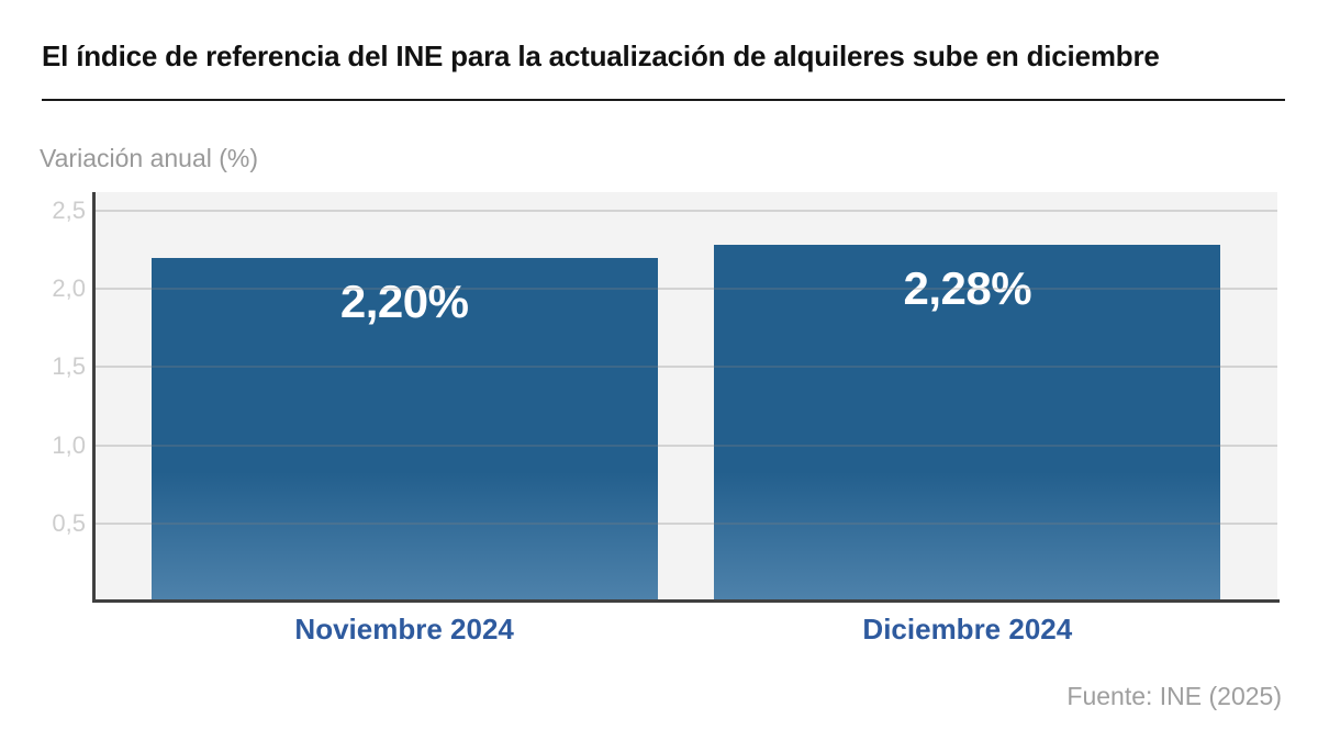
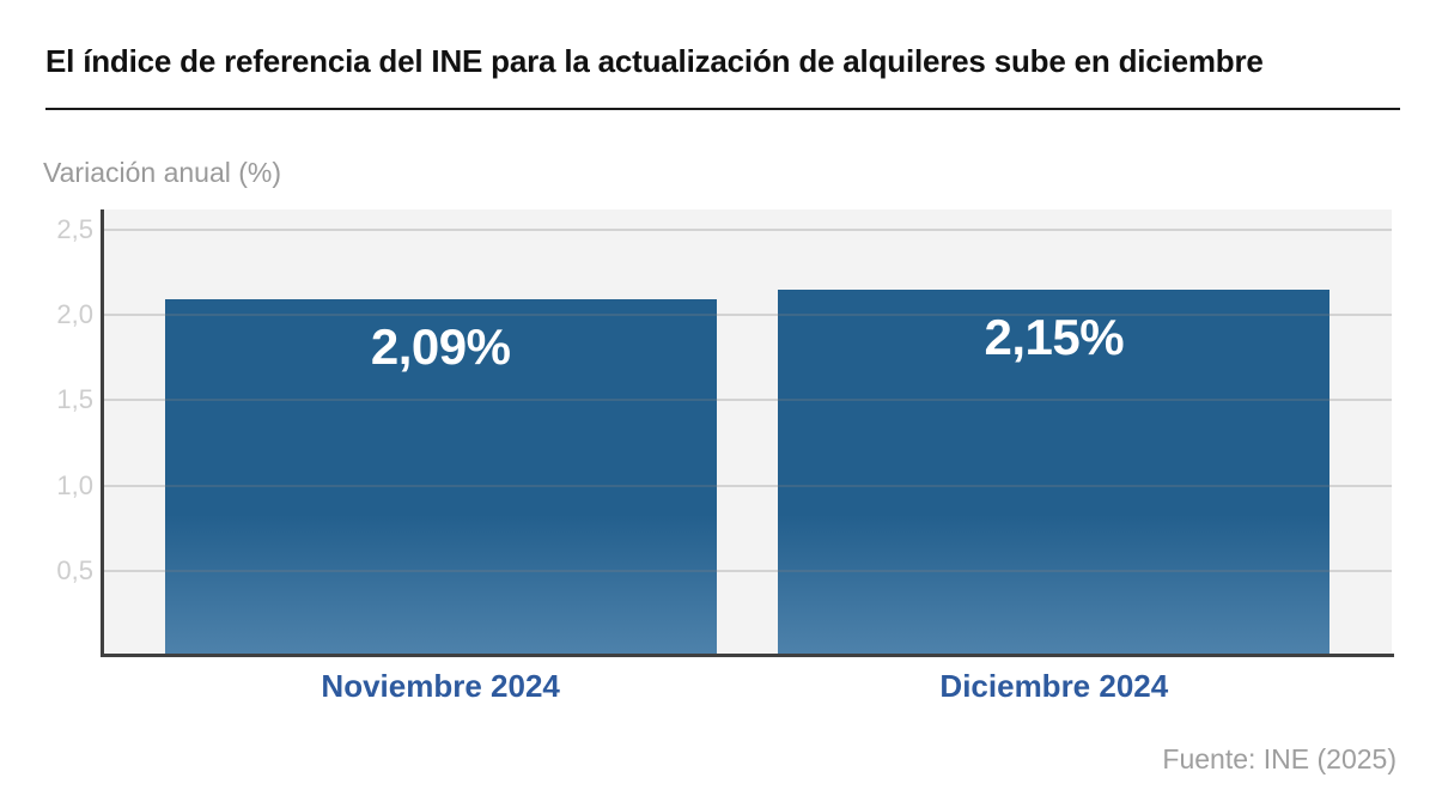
Noviembre 2024: 2,20% -> 2,09%
Diciembre 2024: 2,28% -> 2,15%
